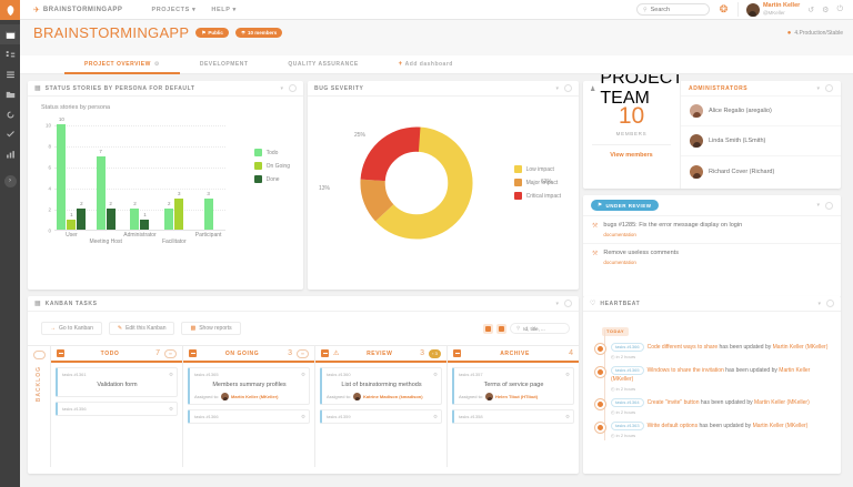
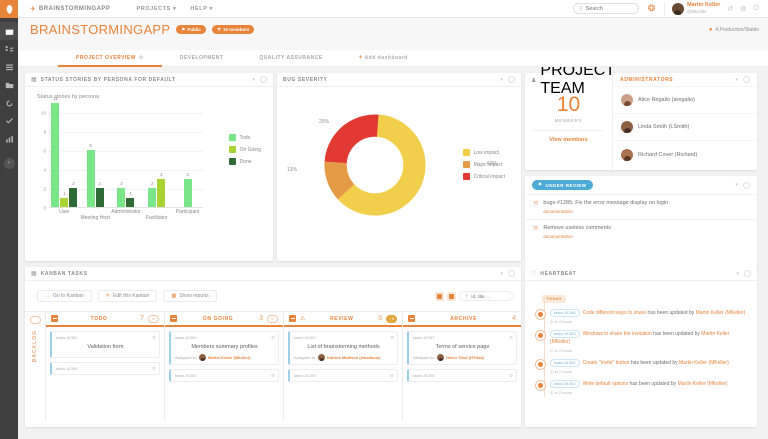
Status stories by persona/Todo/User: 10 -> 11
Status stories by persona/Todo/Meeting Host: 7 -> 6
